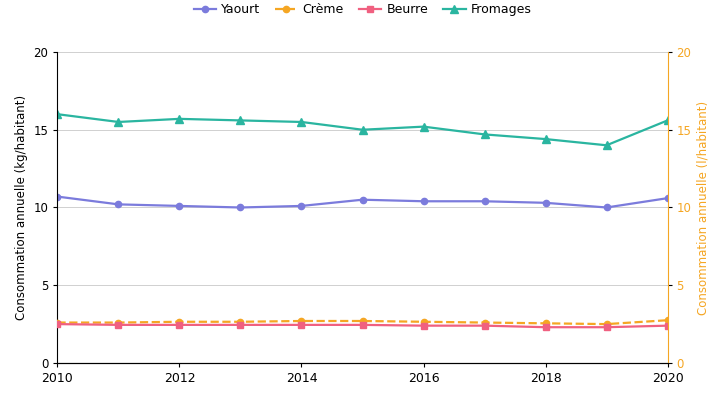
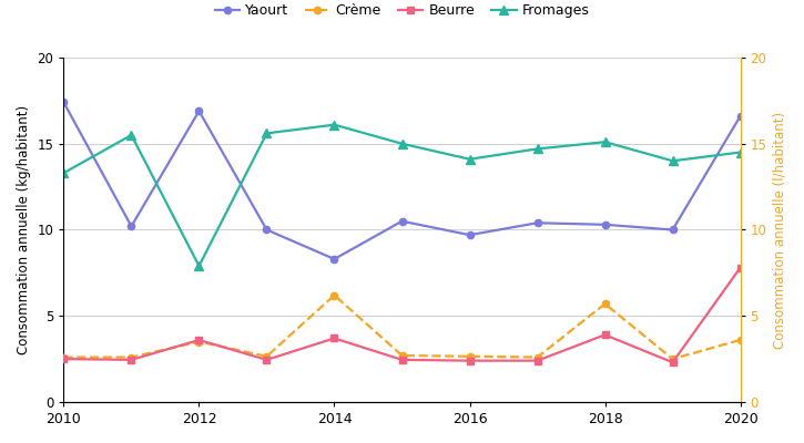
Yaourt/2010: 10.7 -> 17.4
Fromages/2010: 16.0 -> 13.3
Yaourt/2012: 10.1 -> 16.9
Crème/2012: 2.6 -> 3.5
Beurre/2012: 2.5 -> 3.6
Fromages/2012: 15.7 -> 7.9
Yaourt/2014: 10.1 -> 8.3
Crème/2014: 2.7 -> 6.2
Beurre/2014: 2.5 -> 3.7
Fromages/2014: 15.5 -> 16.1
Yaourt/2016: 10.4 -> 9.7
Fromages/2016: 15.2 -> 14.1
Crème/2018: 2.5 -> 5.7
Beurre/2018: 2.3 -> 3.9
Fromages/2018: 14.4 -> 15.1
Yaourt/2020: 10.6 -> 16.6
Crème/2020: 2.8 -> 3.6
Beurre/2020: 2.4 -> 7.8
Fromages/2020: 15.6 -> 14.5
